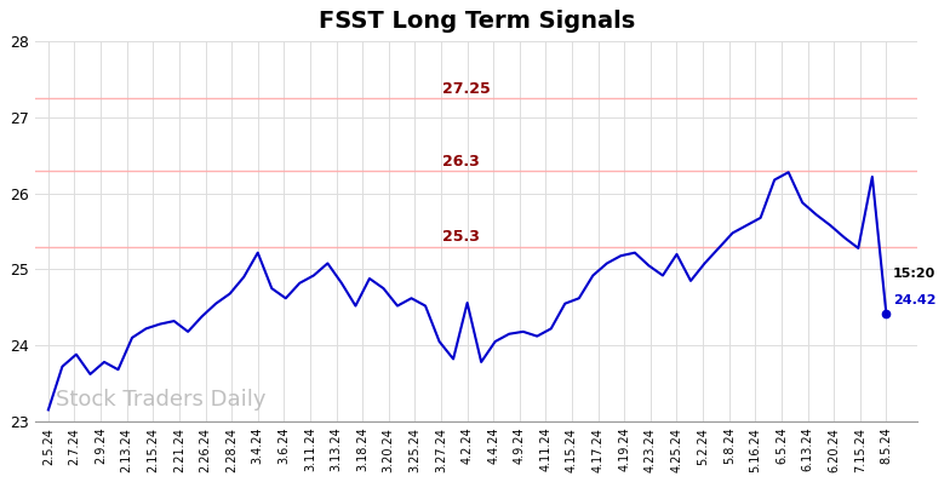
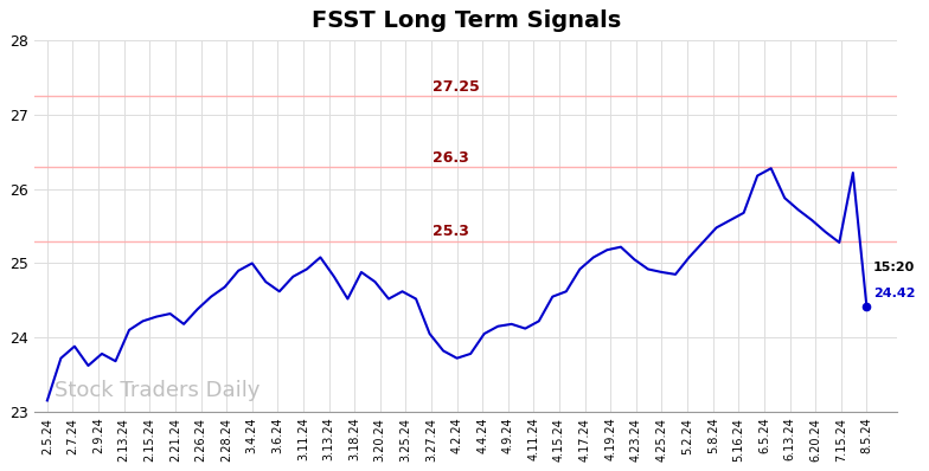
3.4.24: 25.22 -> 25.00
4.2.24: 24.56 -> 23.72
4.25.24: 25.20 -> 24.88
